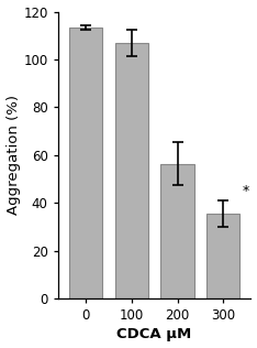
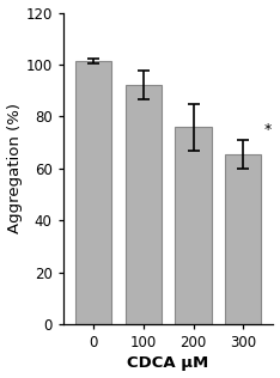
0: 113.5 -> 101.5
100: 107.0 -> 92.0
200: 56.5 -> 76.0
300: 35.5 -> 65.5
